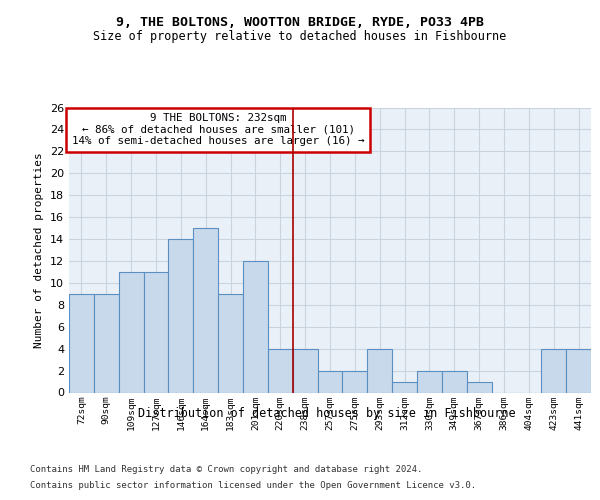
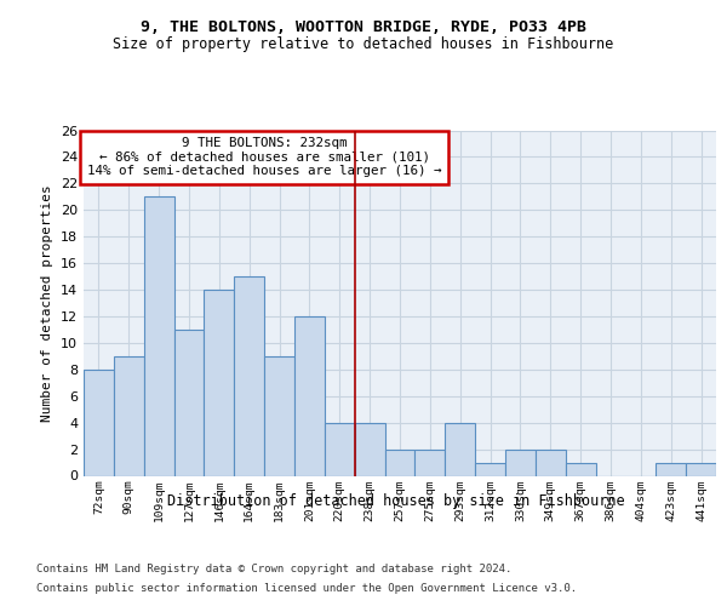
72sqm: 9 -> 8
109sqm: 11 -> 21
423sqm: 4 -> 1
441sqm: 4 -> 1
